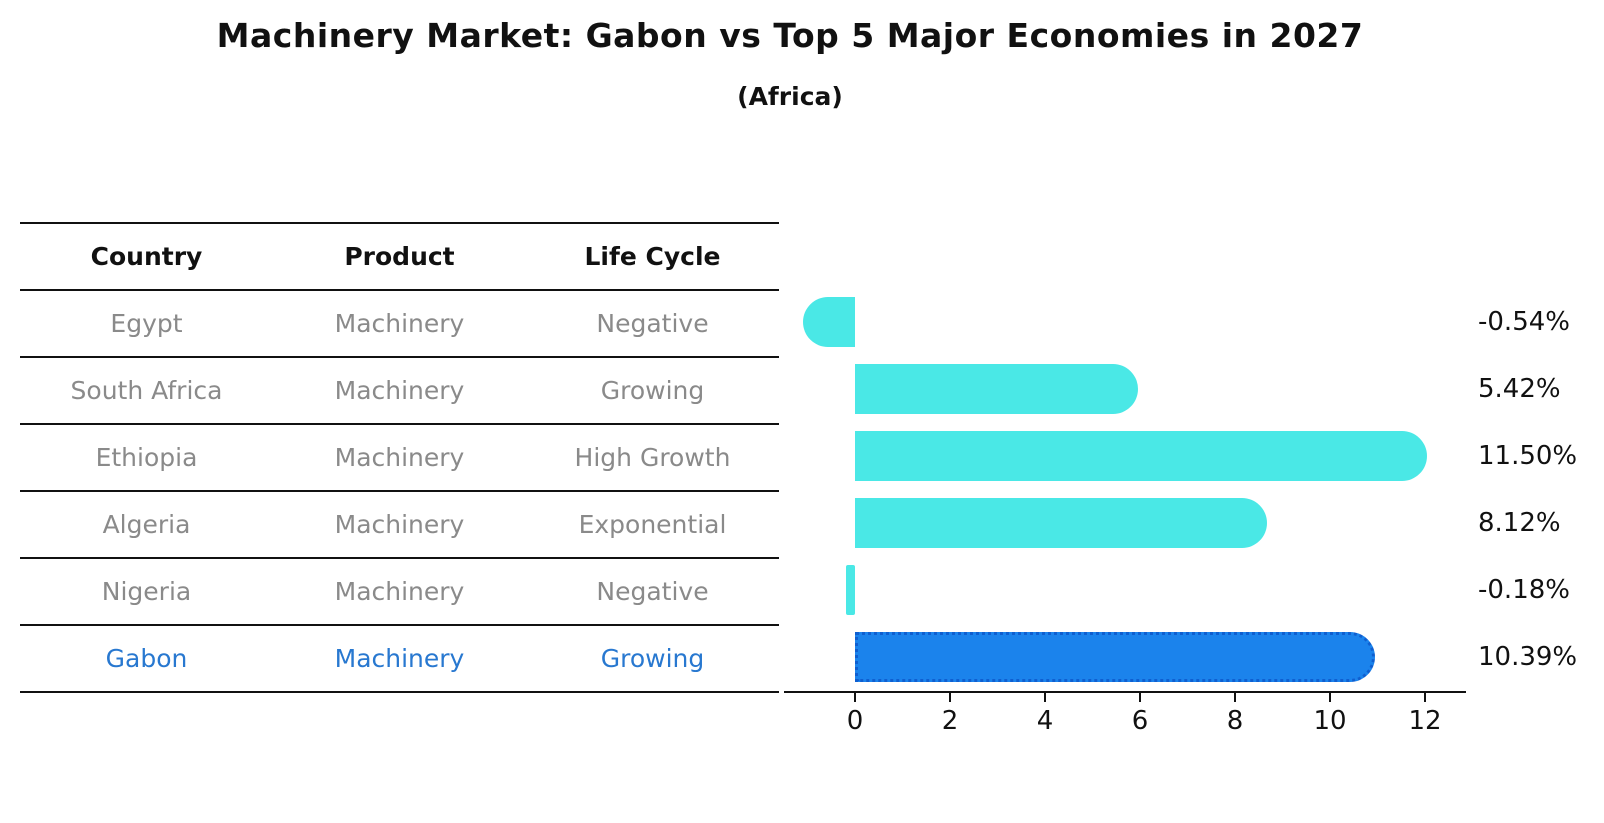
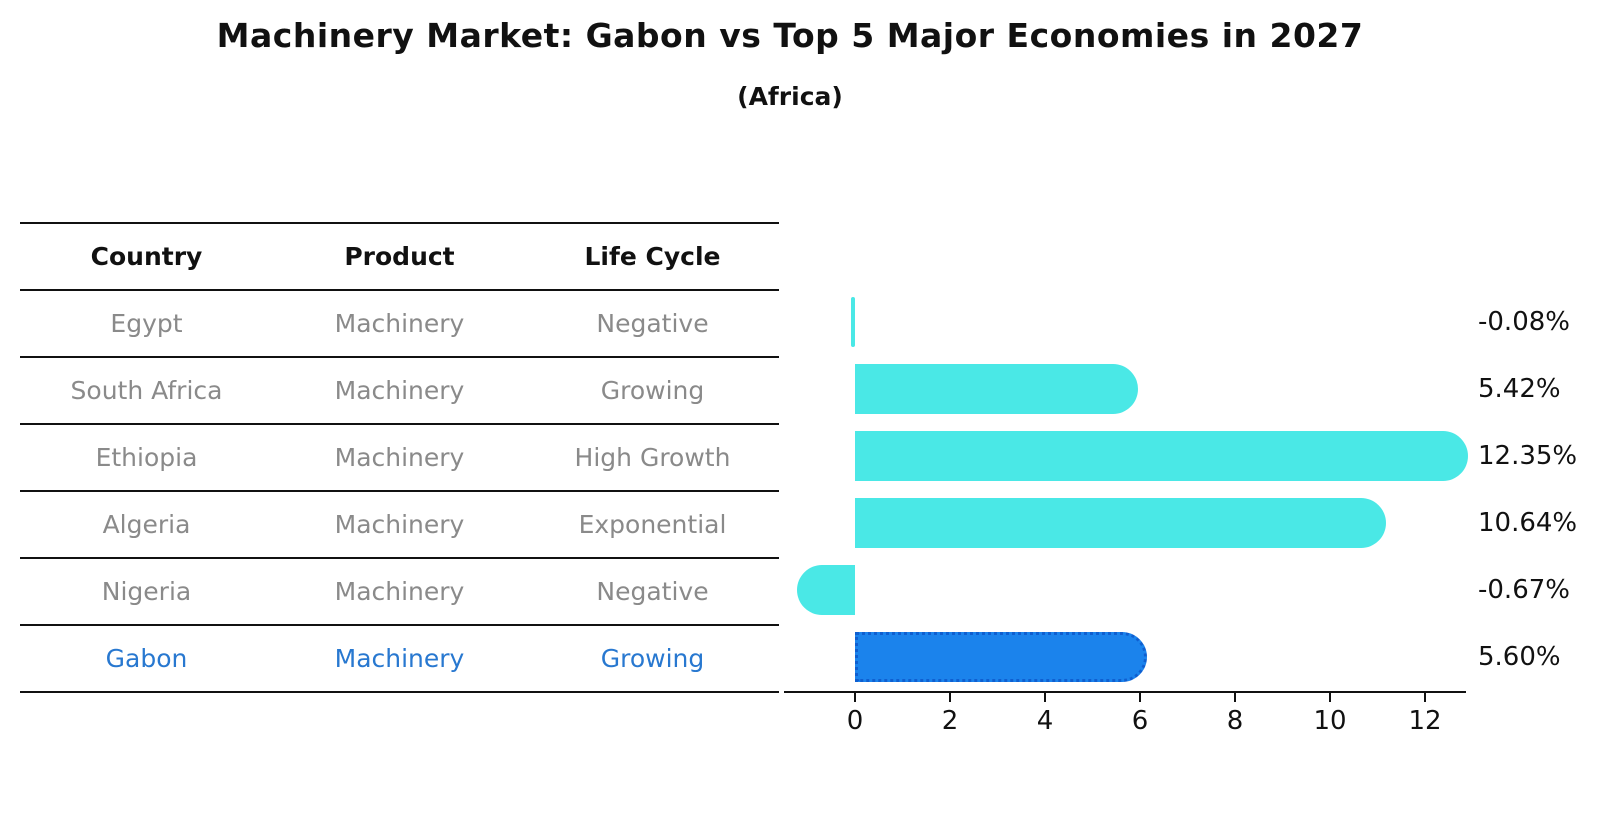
Egypt: -0.54% -> -0.08%
Ethiopia: 11.50% -> 12.35%
Algeria: 8.12% -> 10.64%
Nigeria: -0.18% -> -0.67%
Gabon: 10.39% -> 5.60%
